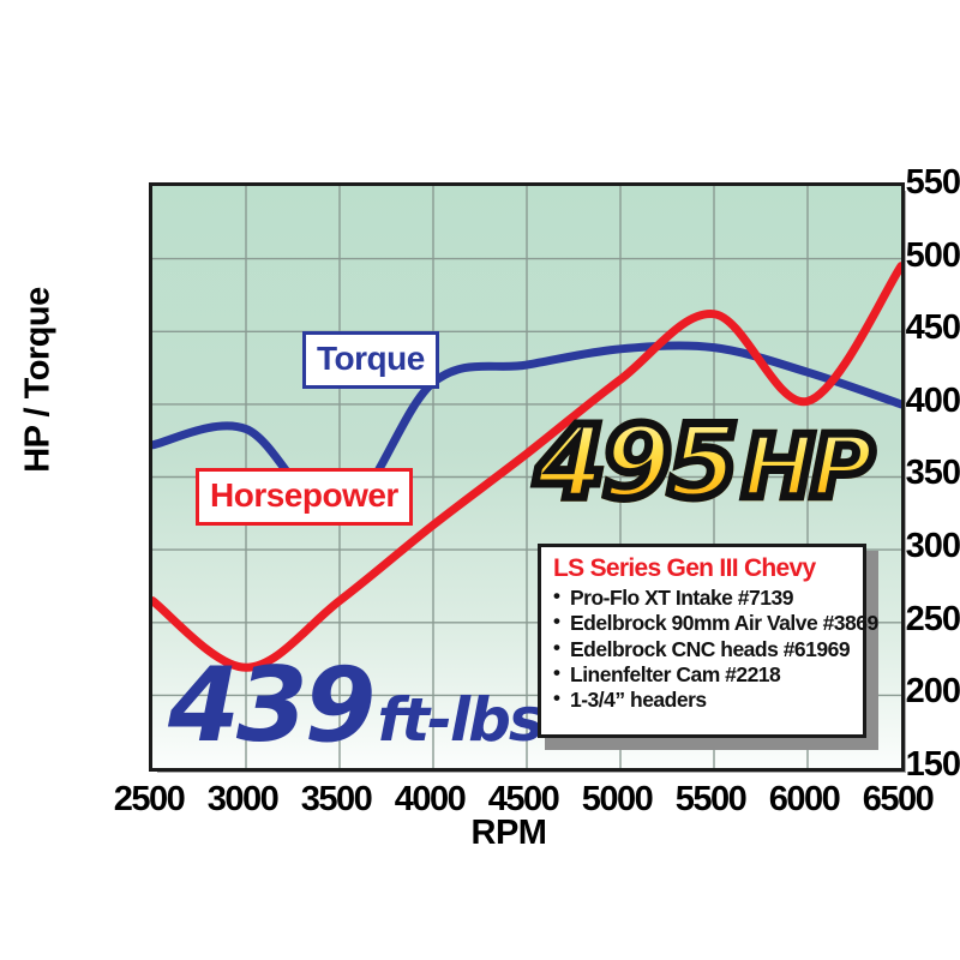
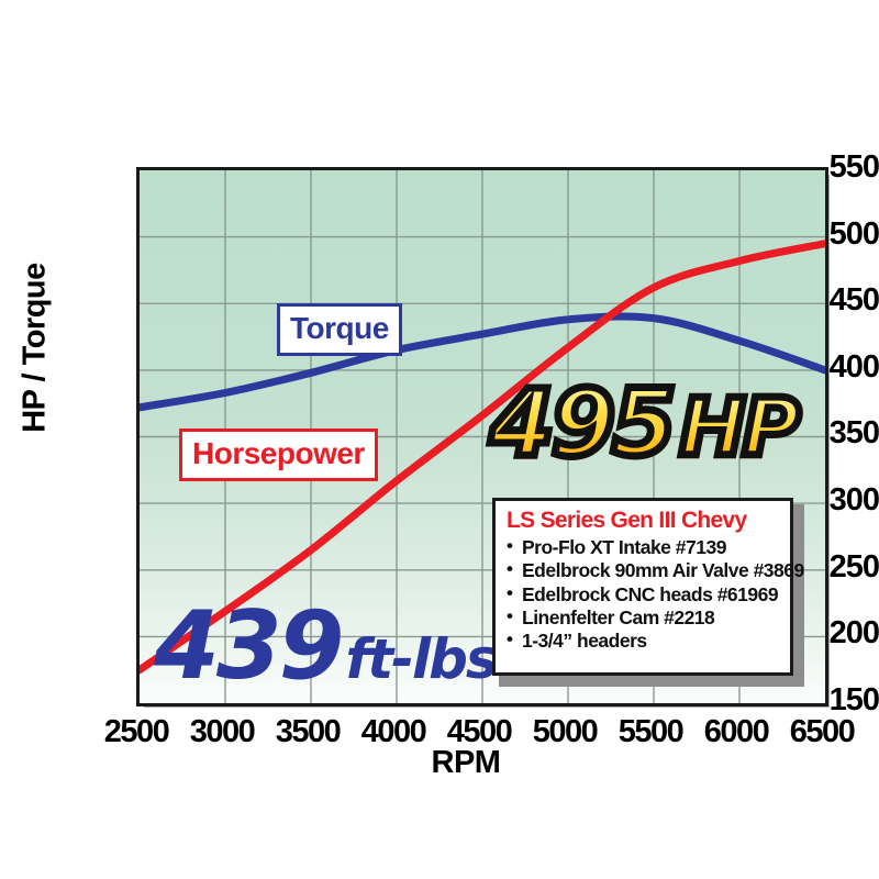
Horsepower/2500: 265 -> 175
Torque/3500: 323 -> 398
Horsepower/6000: 402 -> 482
